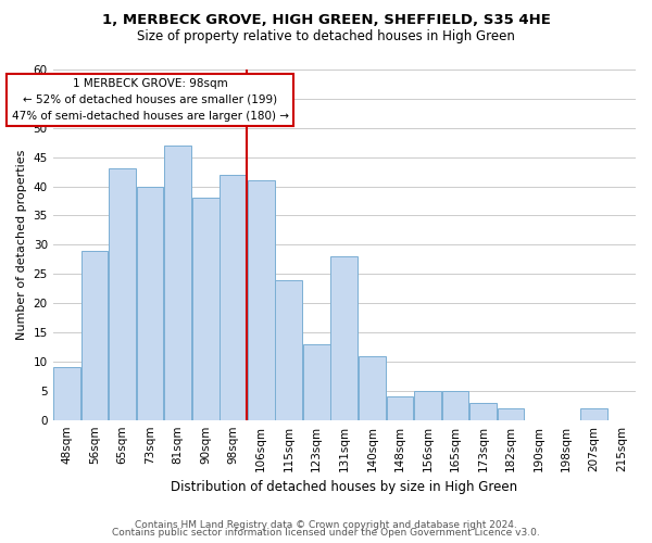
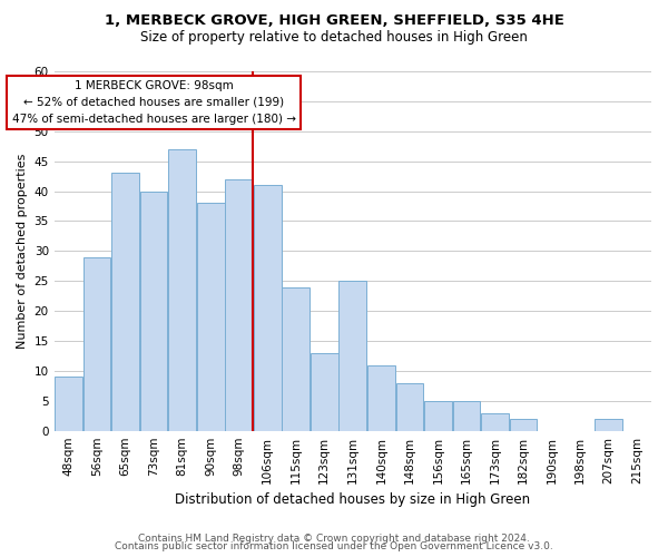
131sqm: 28 -> 25
148sqm: 4 -> 8
